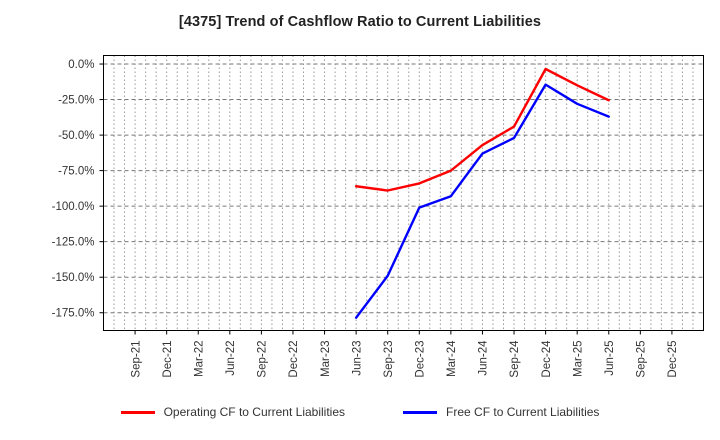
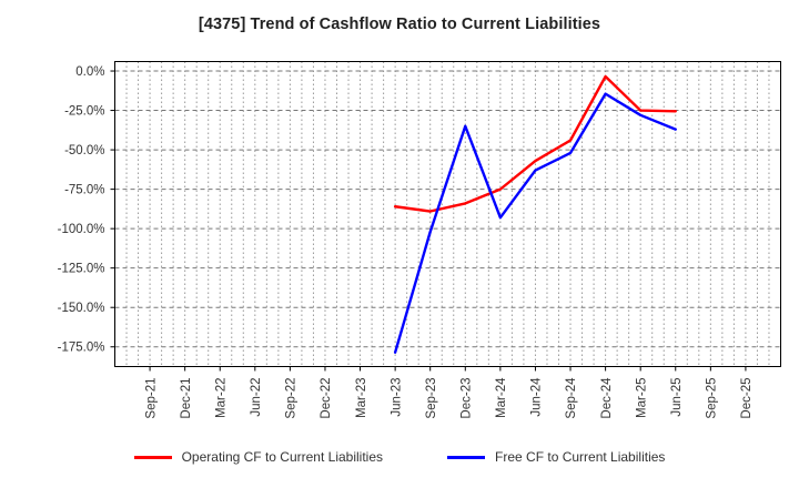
Free CF to Current Liabilities/Sep-23: -149% -> -102%
Free CF to Current Liabilities/Dec-23: -101% -> -35%
Operating CF to Current Liabilities/Mar-25: -15% -> -25%
